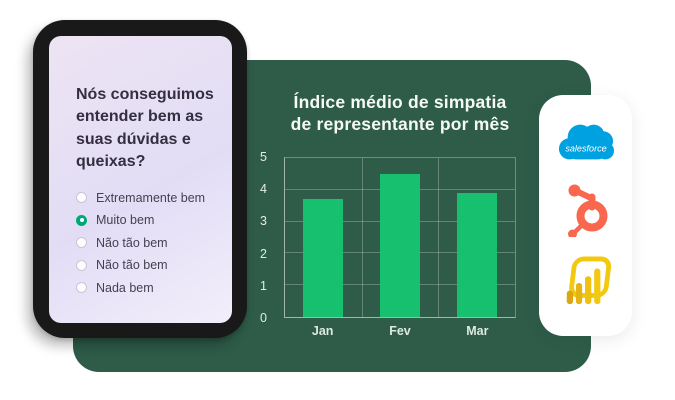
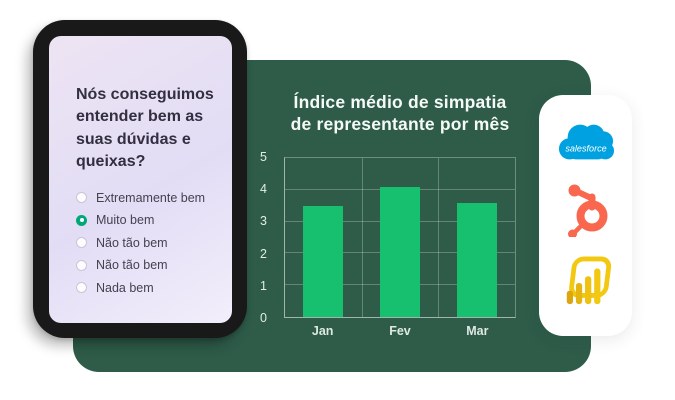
Jan: 3.7 -> 3.5
Fev: 4.5 -> 4.1
Mar: 3.9 -> 3.6
